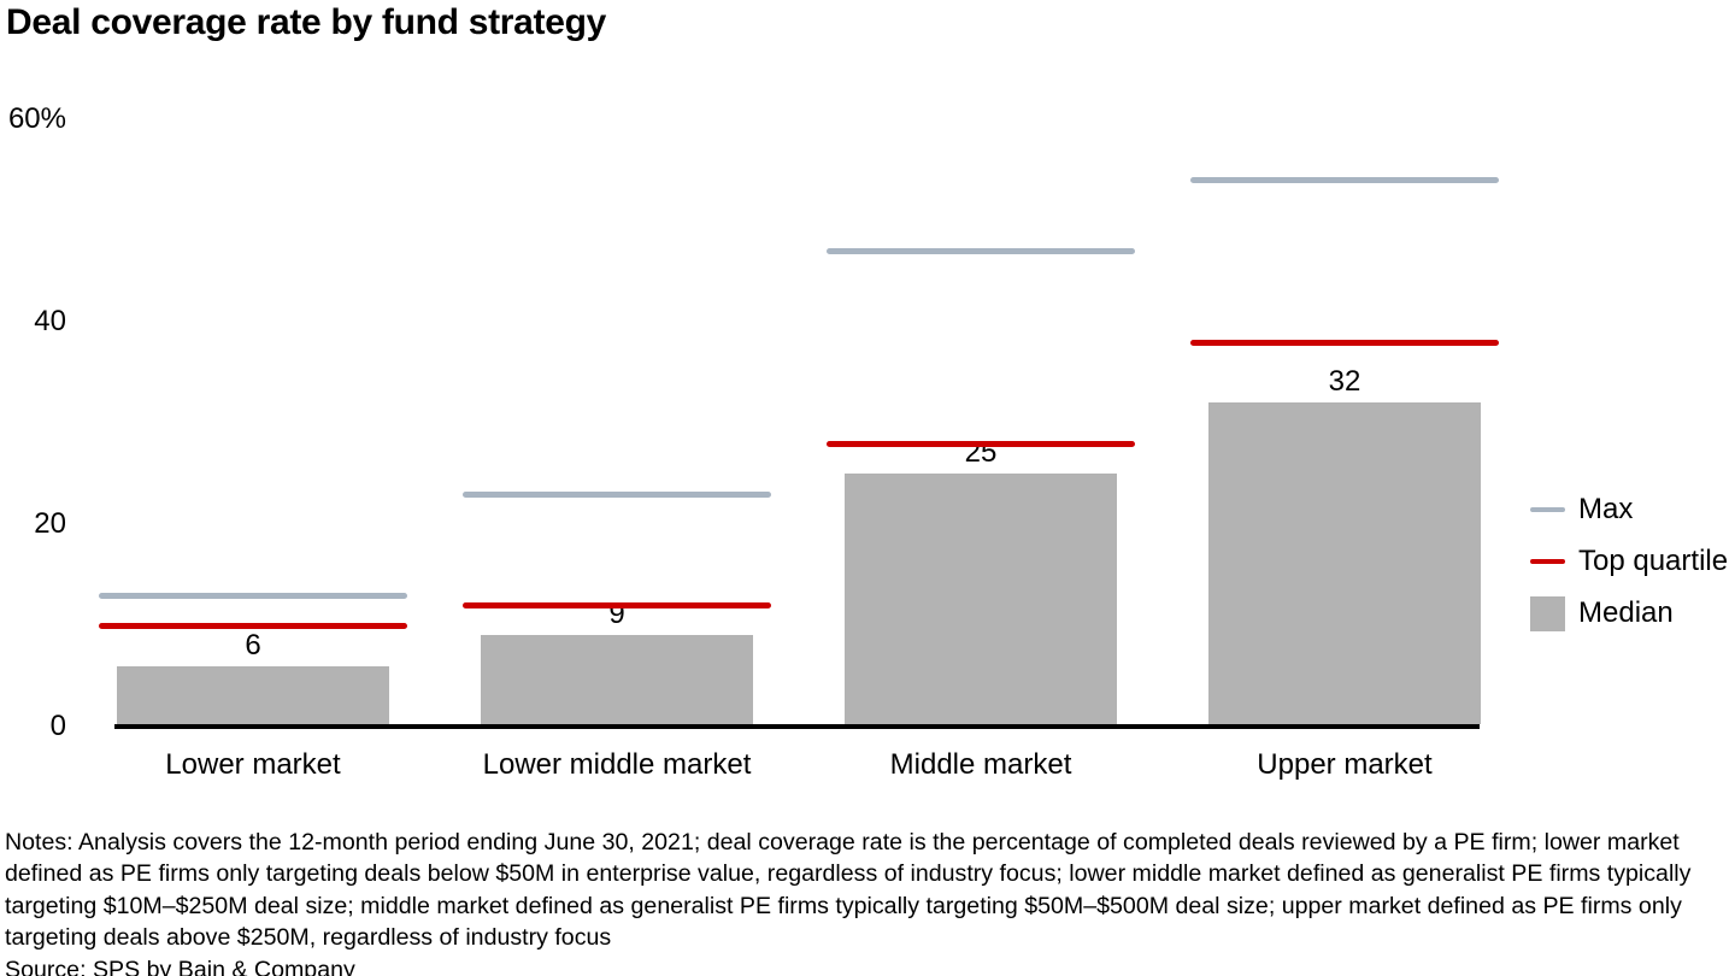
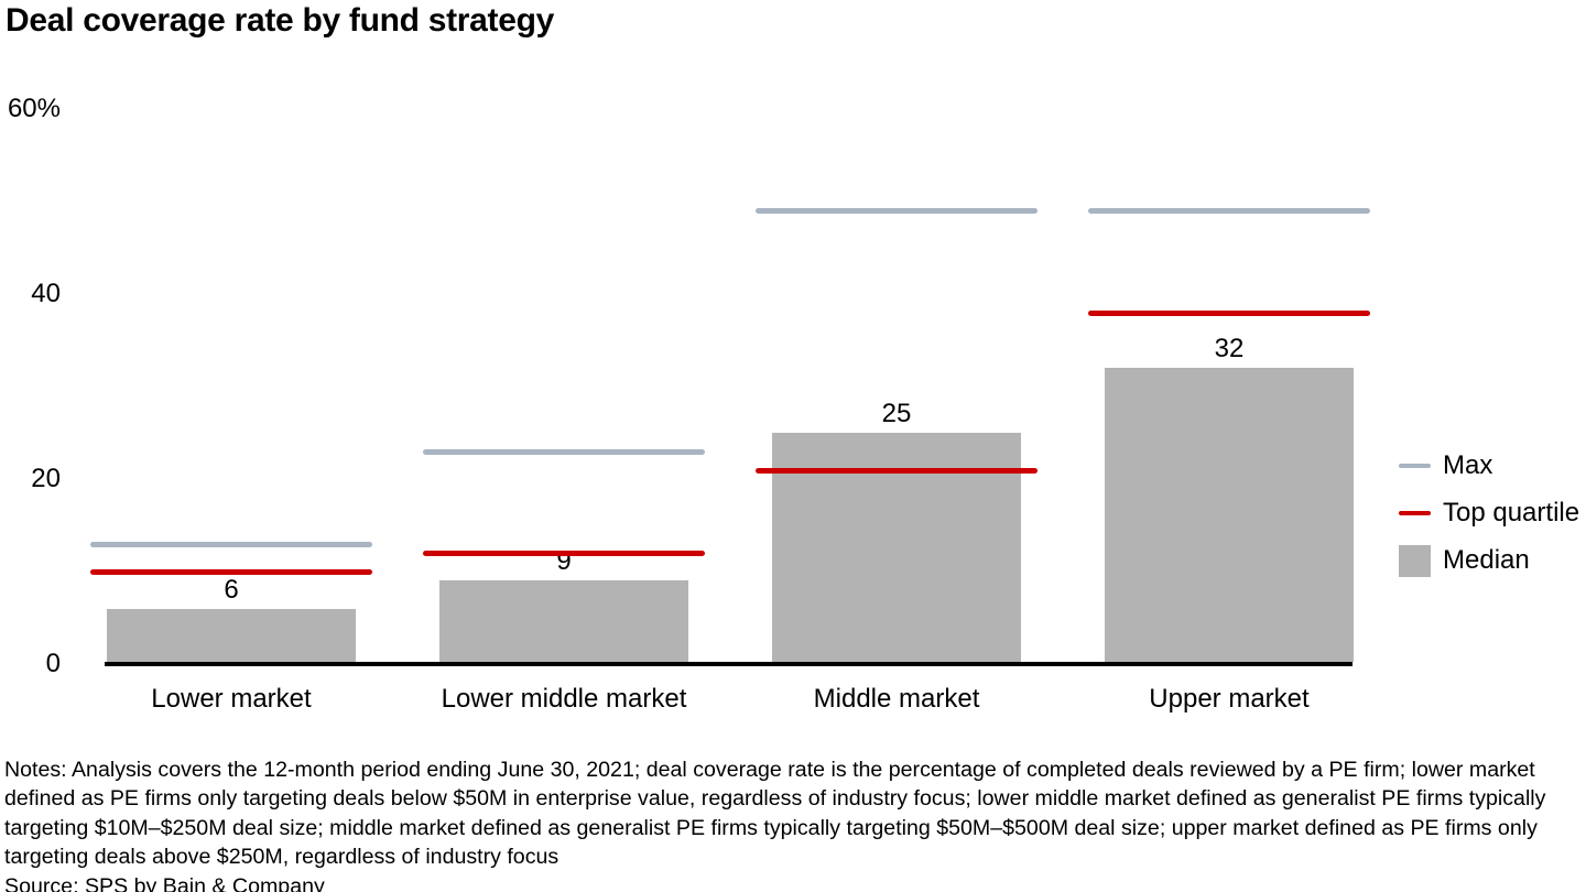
Max/Middle market: 47% -> 49%
Top quartile/Middle market: 28% -> 21%
Max/Upper market: 54% -> 49%
